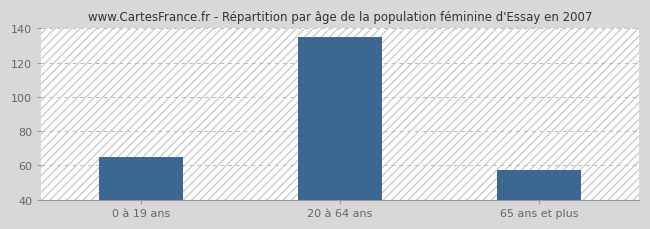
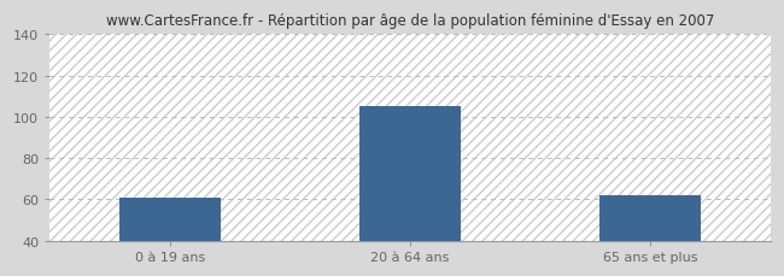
0 à 19 ans: 65 -> 61
20 à 64 ans: 135 -> 105
65 ans et plus: 57 -> 62
